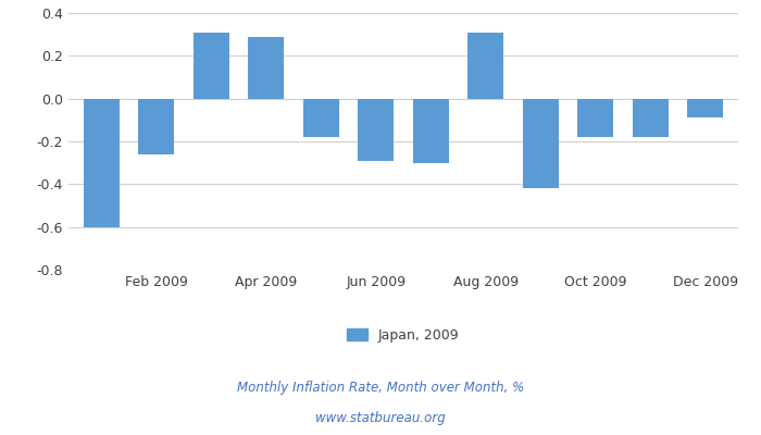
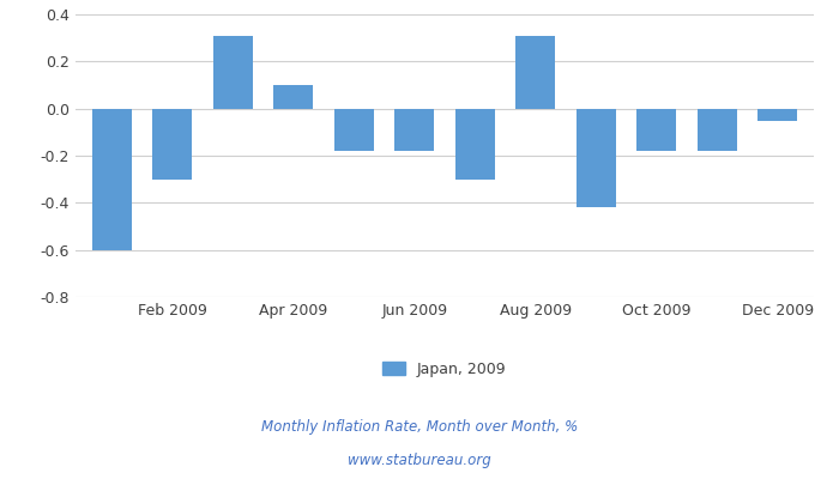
Feb 2009: -0.26 -> -0.30
Apr 2009: 0.29 -> 0.10
Jun 2009: -0.29 -> -0.18
Dec 2009: -0.09 -> -0.05
